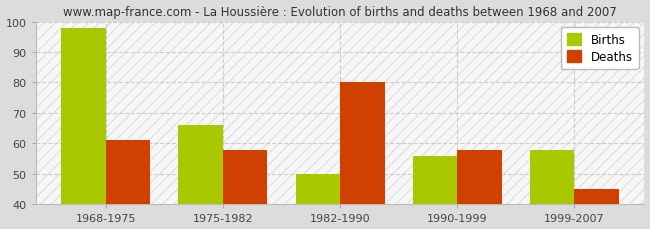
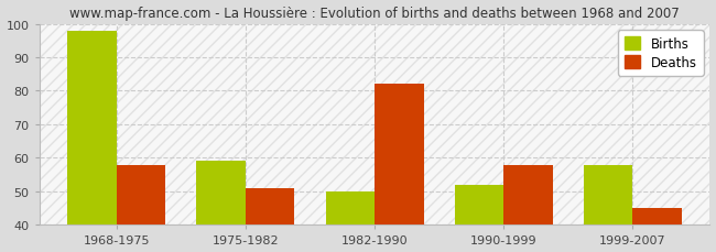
Deaths/1968-1975: 61 -> 58
Births/1975-1982: 66 -> 59
Deaths/1975-1982: 58 -> 51
Deaths/1982-1990: 80 -> 82
Births/1990-1999: 56 -> 52
